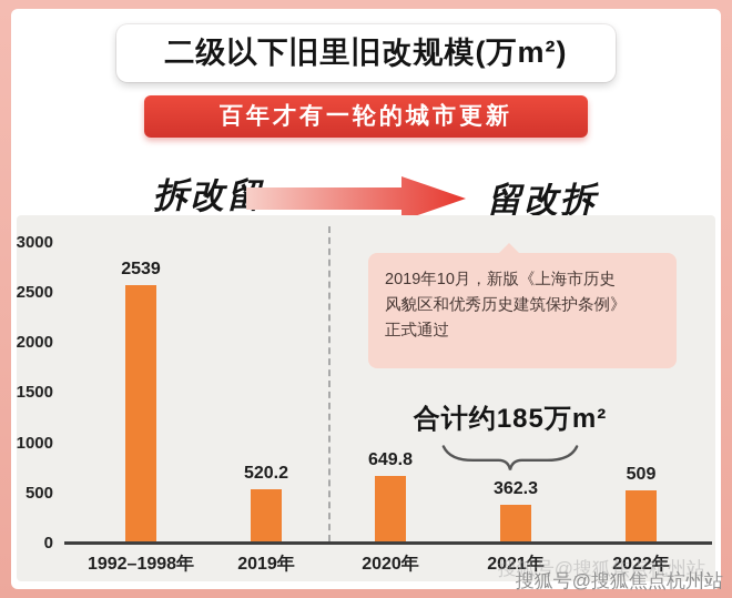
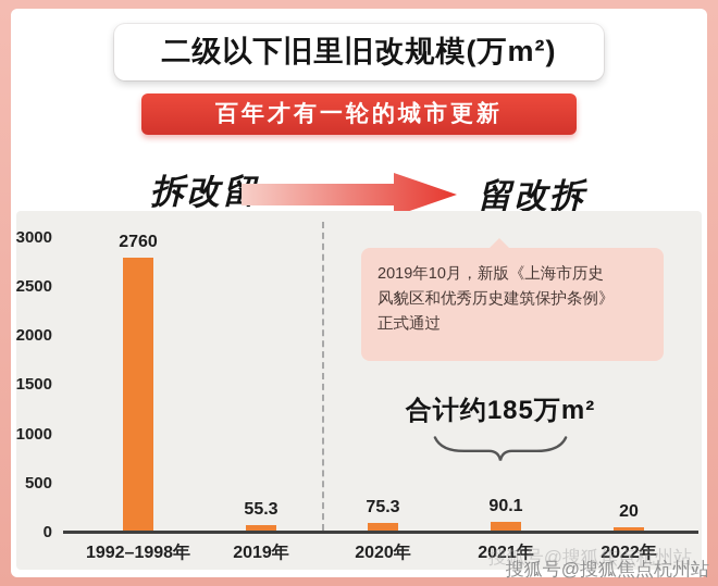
1992–1998年: 2539 -> 2760
2019年: 520.2 -> 55.3
2020年: 649.8 -> 75.3
2021年: 362.3 -> 90.1
2022年: 509 -> 20
